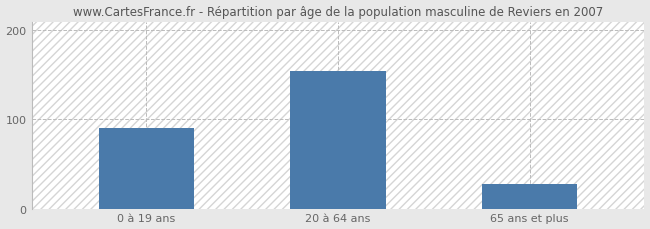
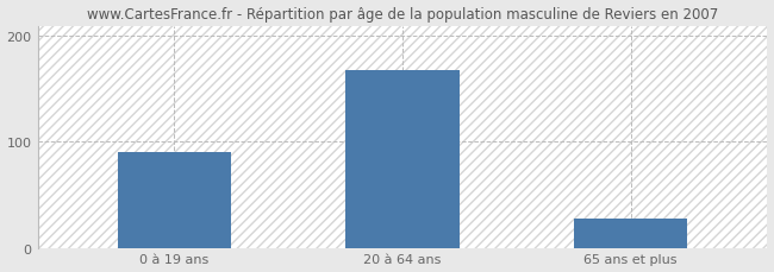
20 à 64 ans: 154 -> 168
